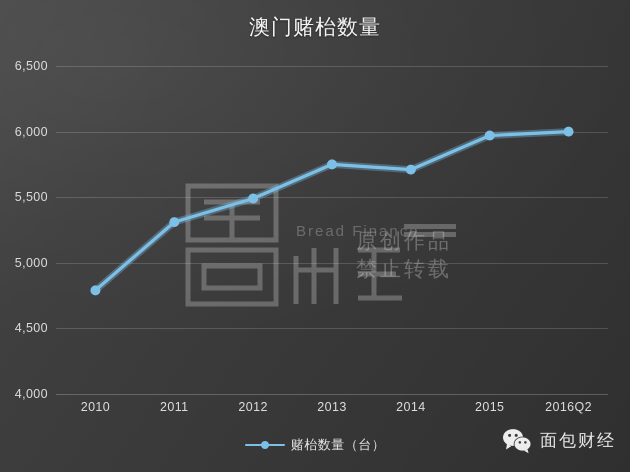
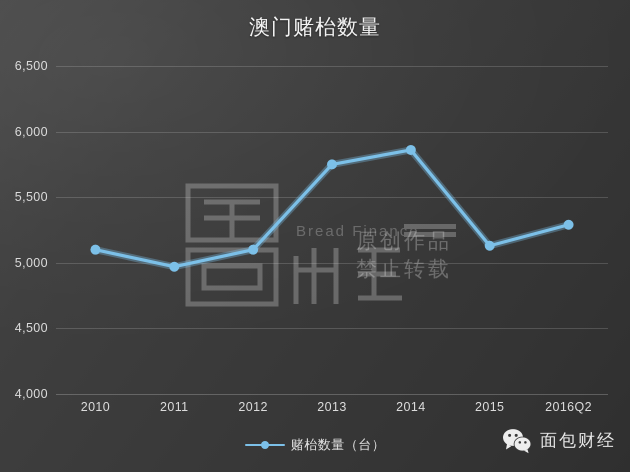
2010: 4790 -> 5100
2011: 5310 -> 4970
2012: 5490 -> 5100
2014: 5710 -> 5860
2015: 5970 -> 5130
2016Q2: 6000 -> 5290
